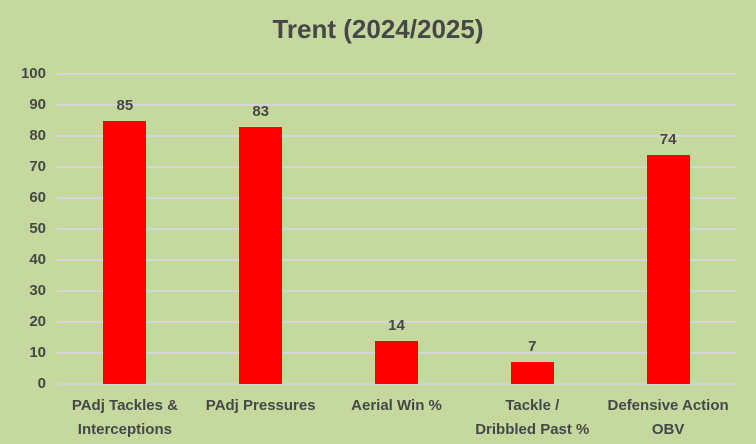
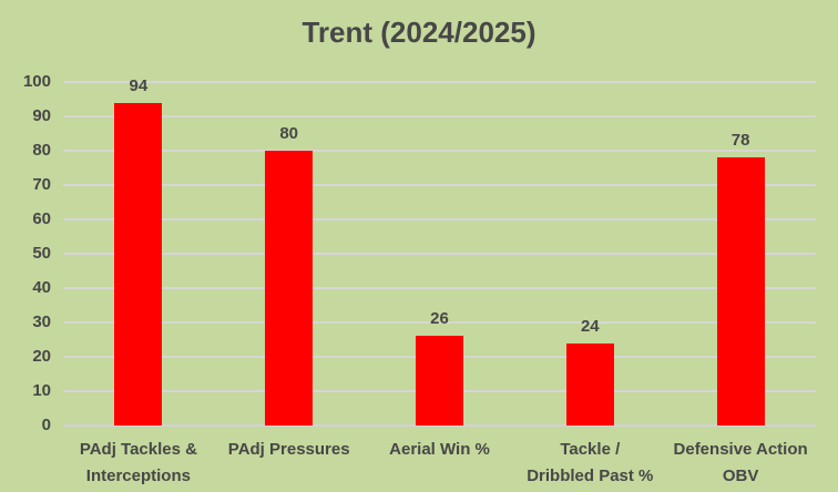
PAdj Tackles & Interceptions: 85 -> 94
PAdj Pressures: 83 -> 80
Aerial Win %: 14 -> 26
Tackle / Dribbled Past %: 7 -> 24
Defensive Action OBV: 74 -> 78
